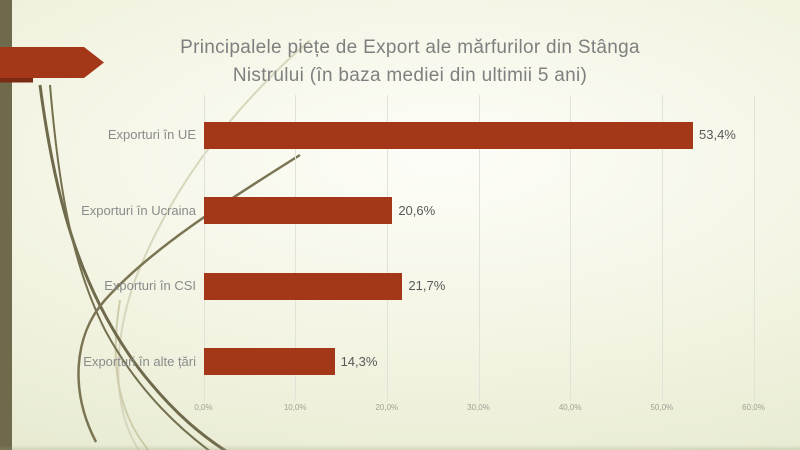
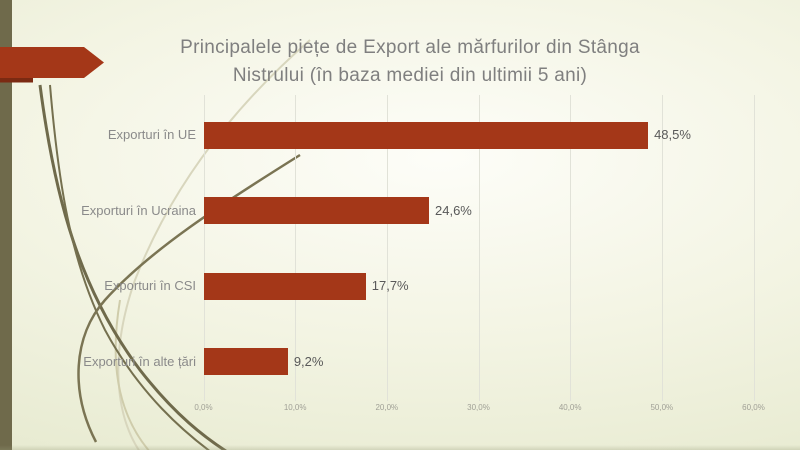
Exporturi în UE: 53,4% -> 48,5%
Exporturi în Ucraina: 20,6% -> 24,6%
Exporturi în CSI: 21,7% -> 17,7%
Exporturi în alte țări: 14,3% -> 9,2%
